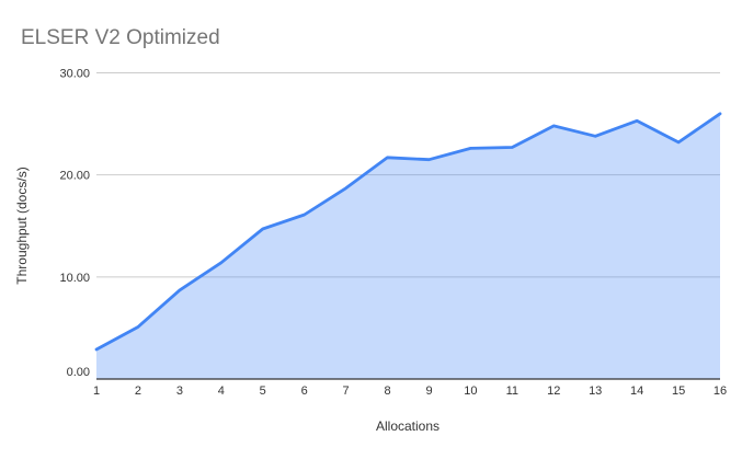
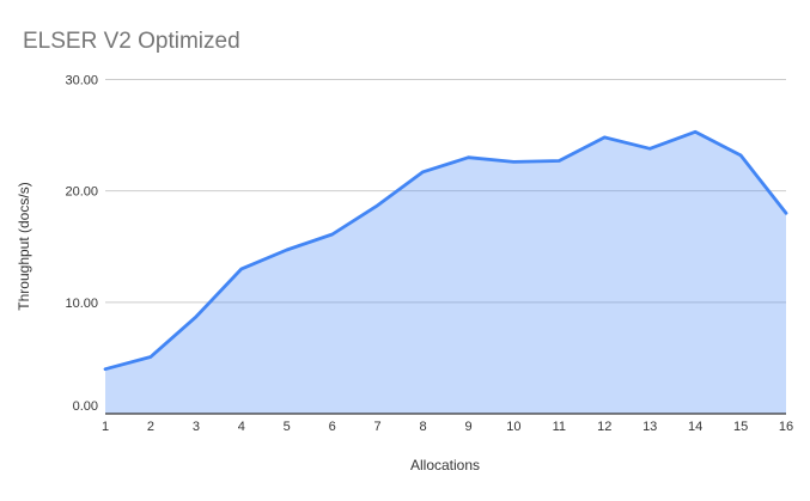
1: 3 -> 4
4: 11 -> 13
9: 22 -> 23
16: 26 -> 18
